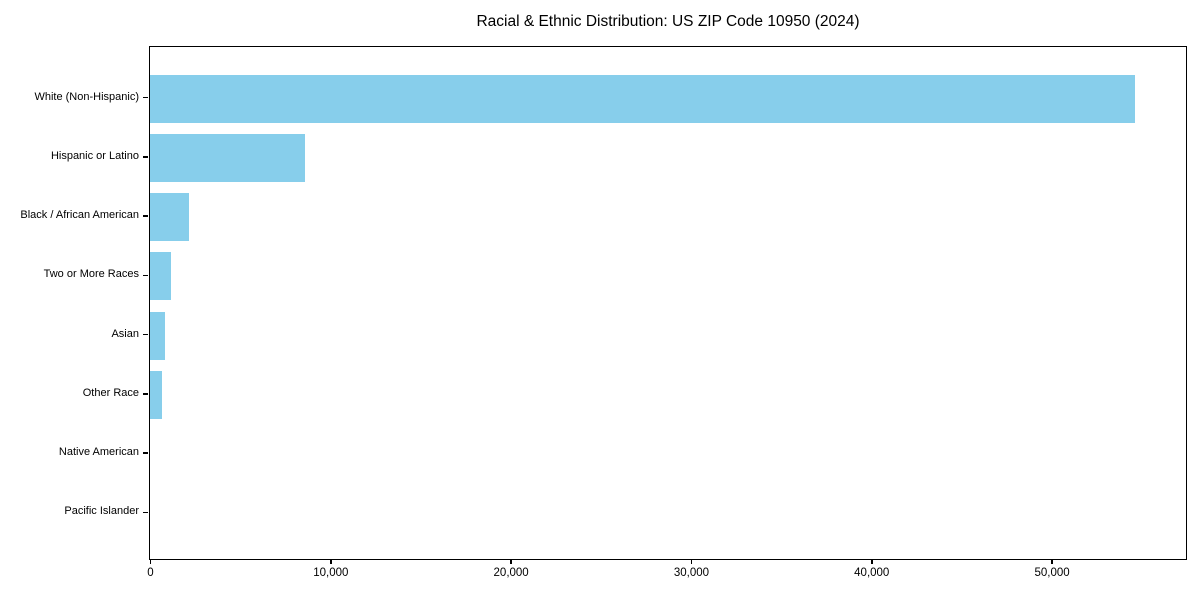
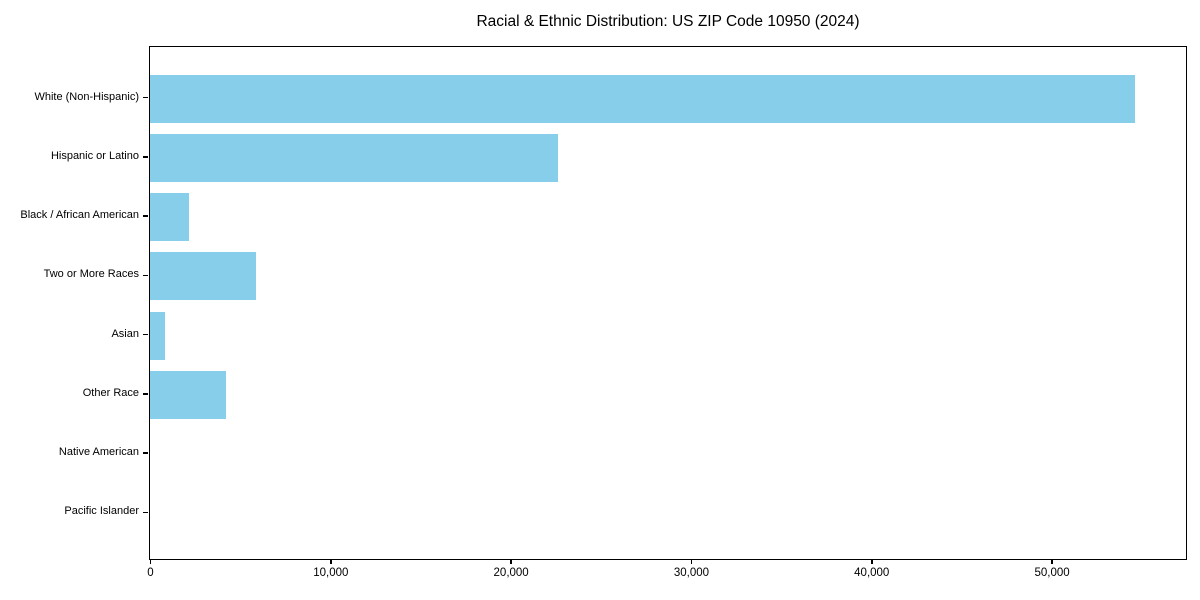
Hispanic or Latino: 8600 -> 22600
Two or More Races: 1200 -> 5900
Other Race: 700 -> 4200
